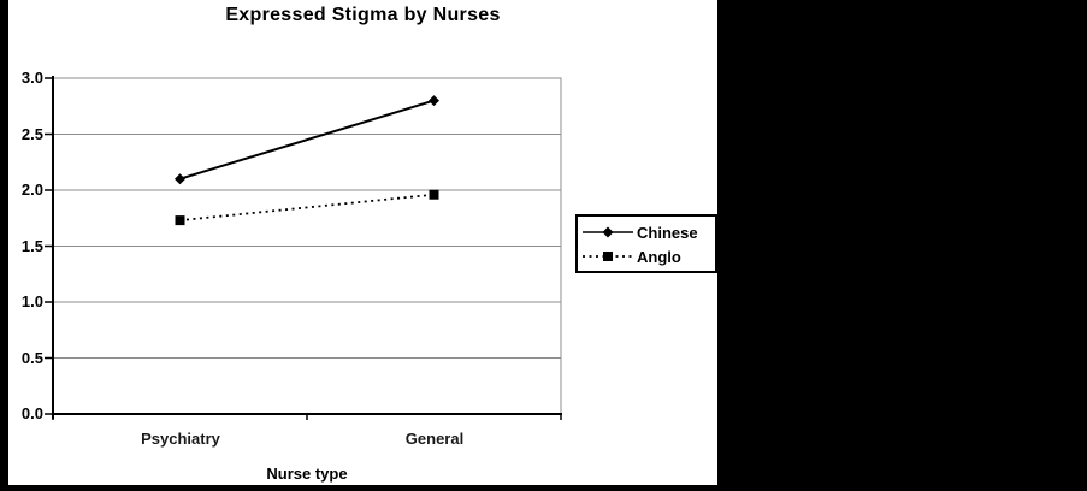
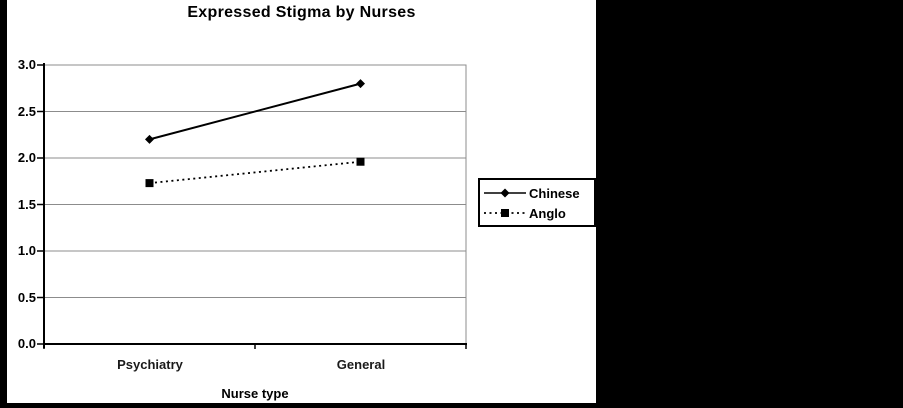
Chinese/Psychiatry: 2.1 -> 2.2
